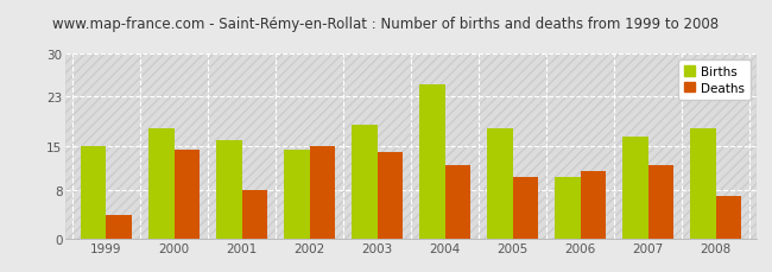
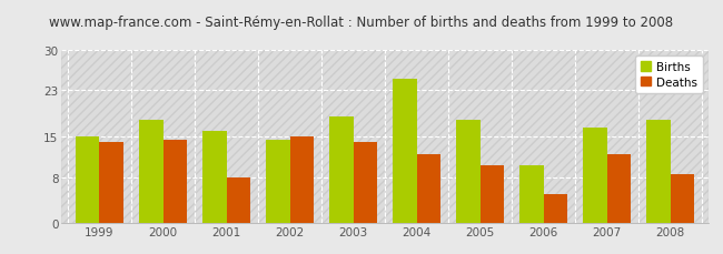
Deaths/1999: 4.0 -> 14.0
Deaths/2006: 11.0 -> 5.0
Deaths/2008: 7.0 -> 8.5
